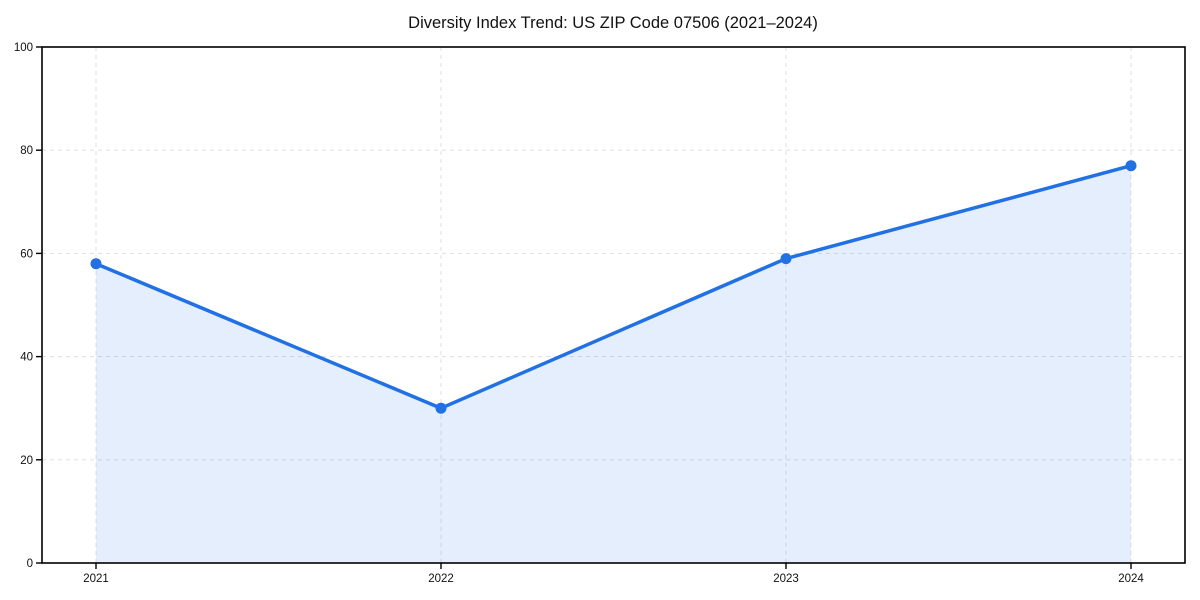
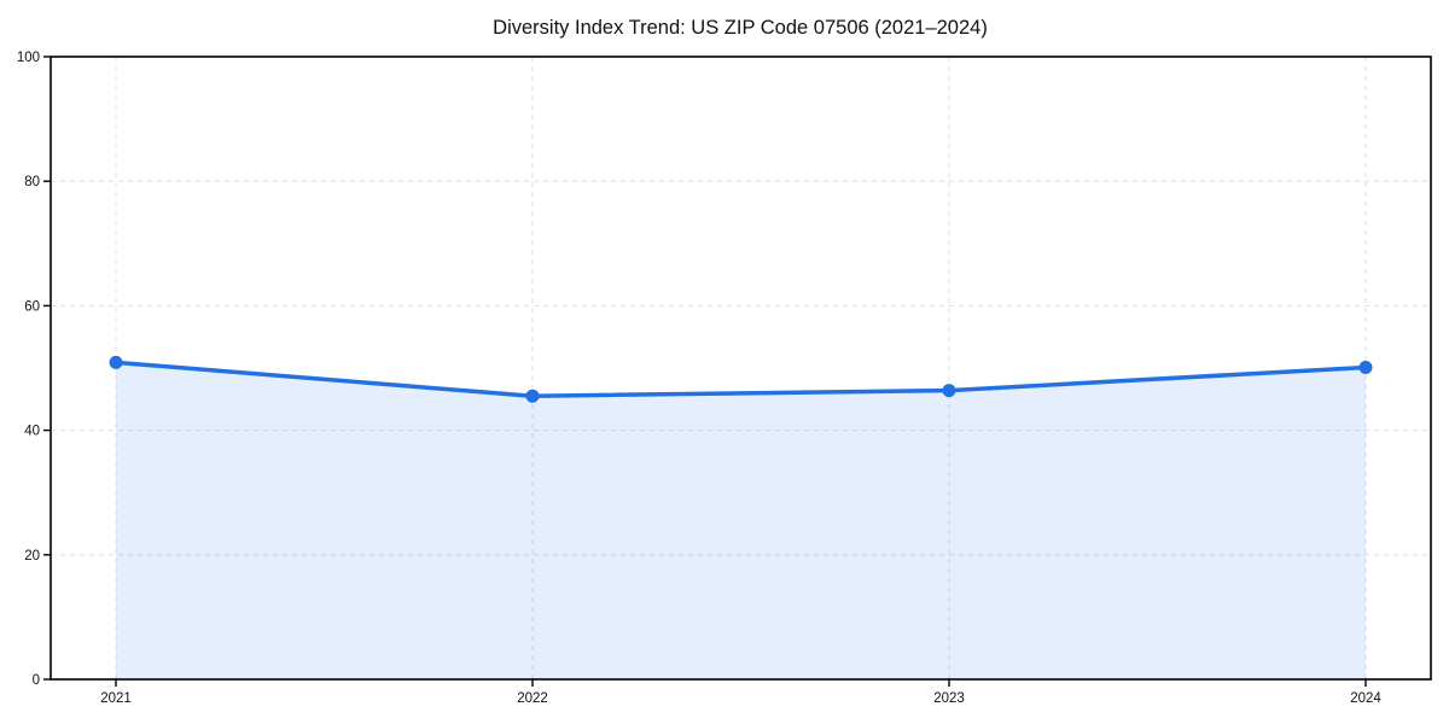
2021: 58 -> 51
2022: 30 -> 46
2023: 59 -> 46
2024: 77 -> 50
